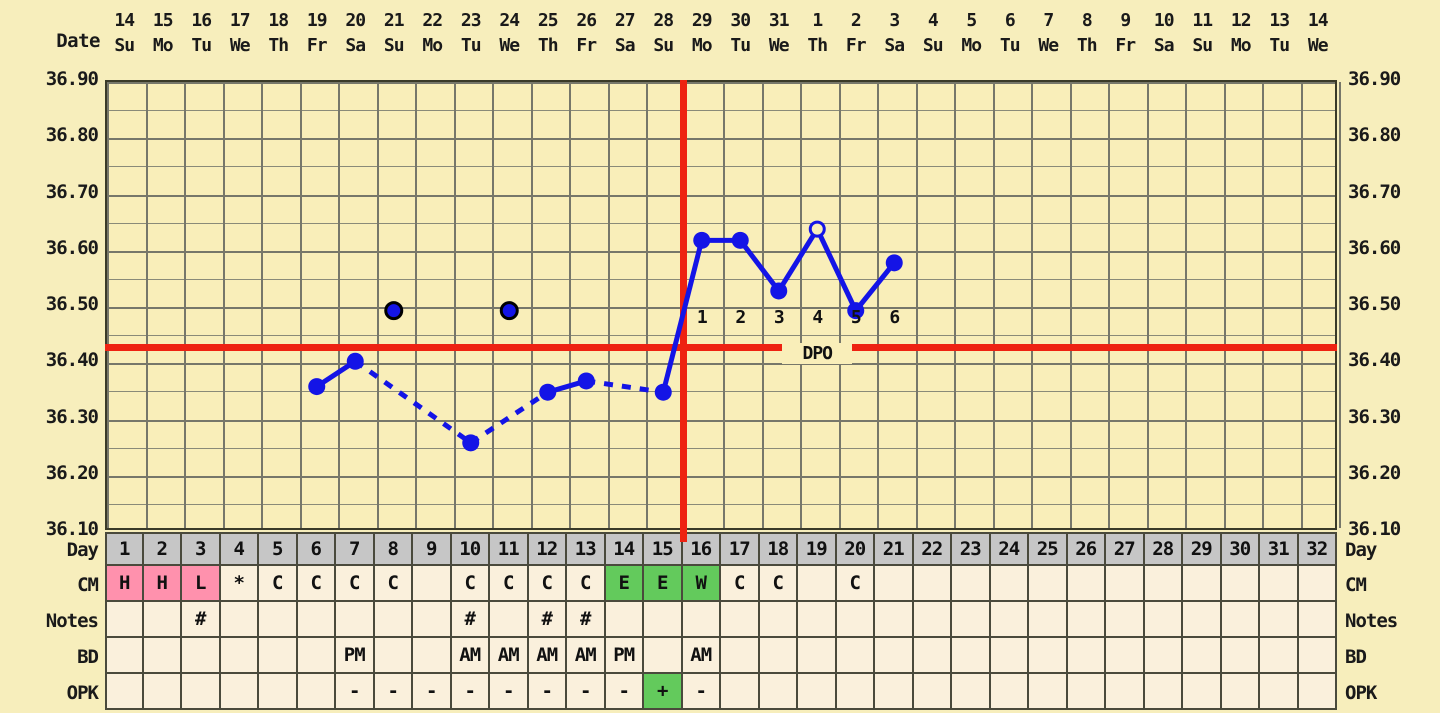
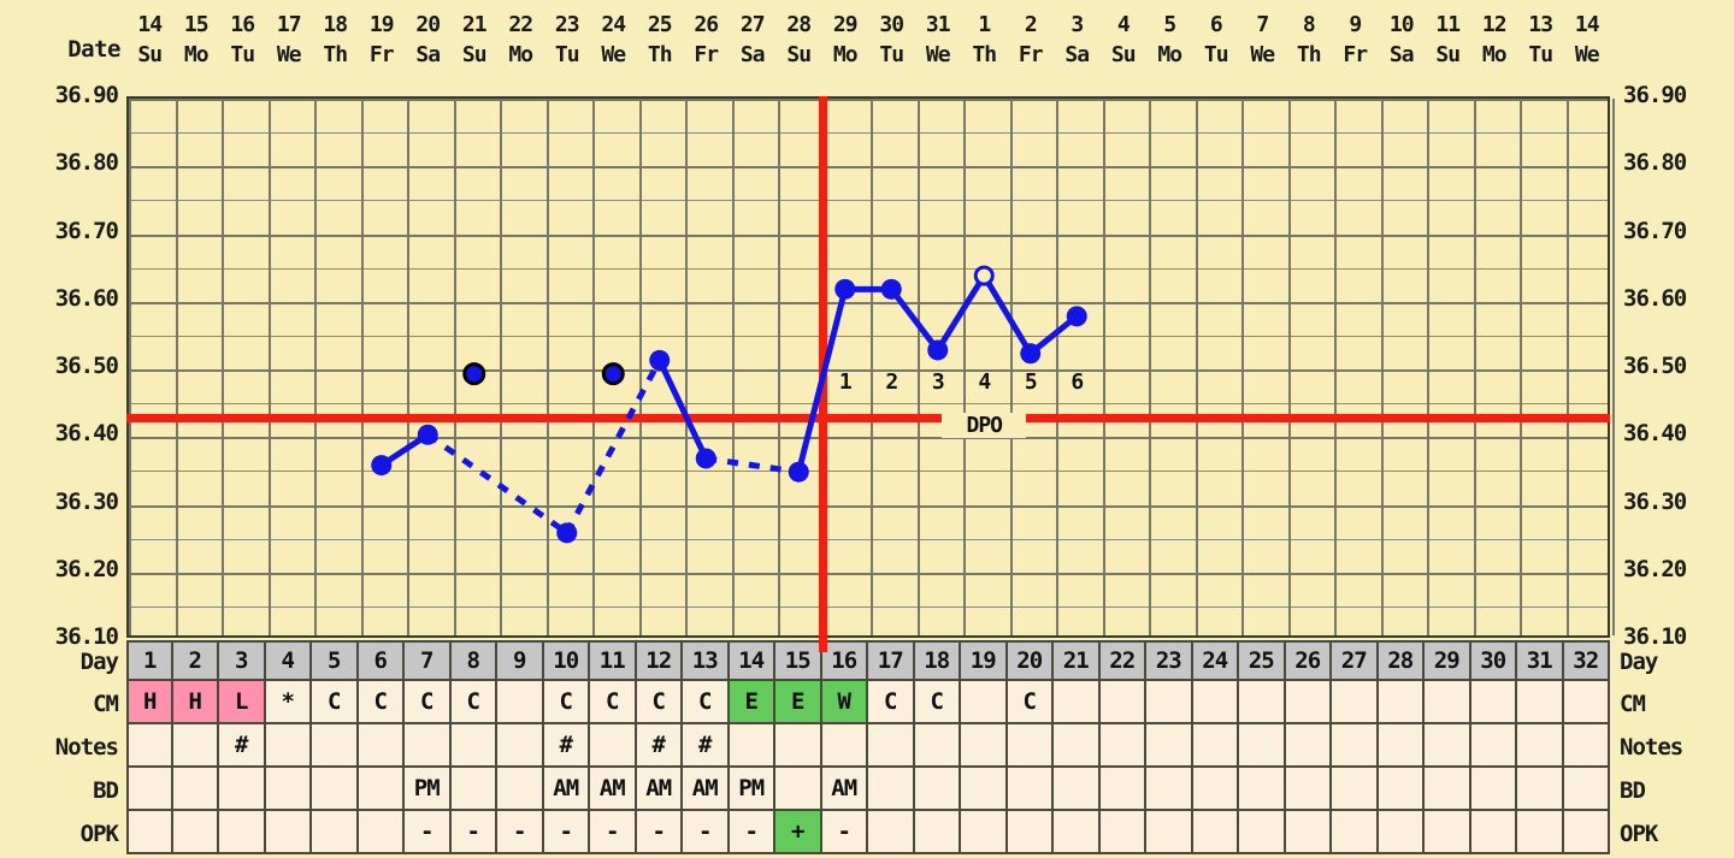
12: 36.34 -> 36.51
20: 36.49 -> 36.52
